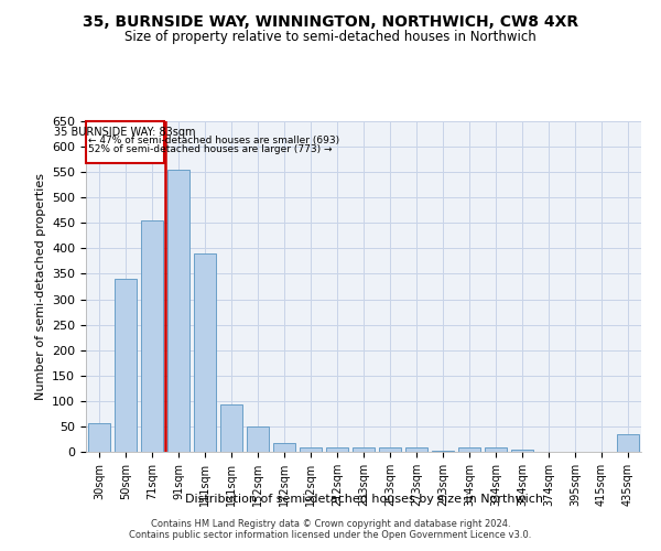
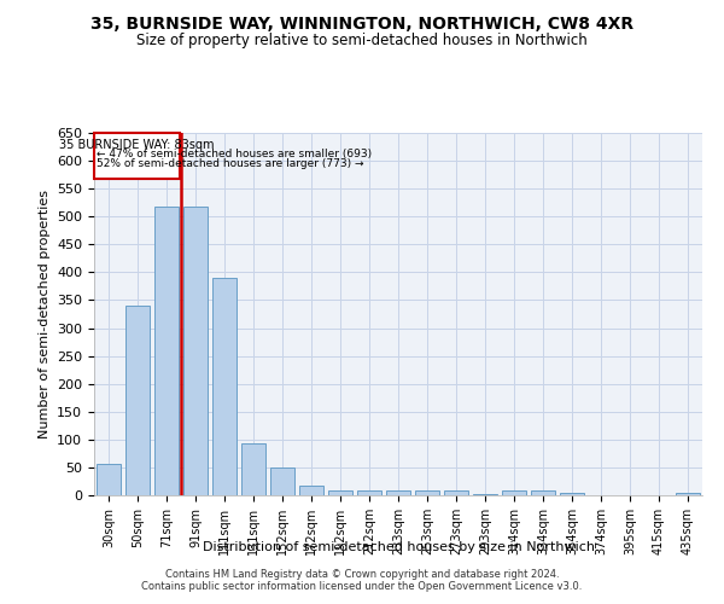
71sqm: 455 -> 517
91sqm: 555 -> 517
435sqm: 35 -> 5
